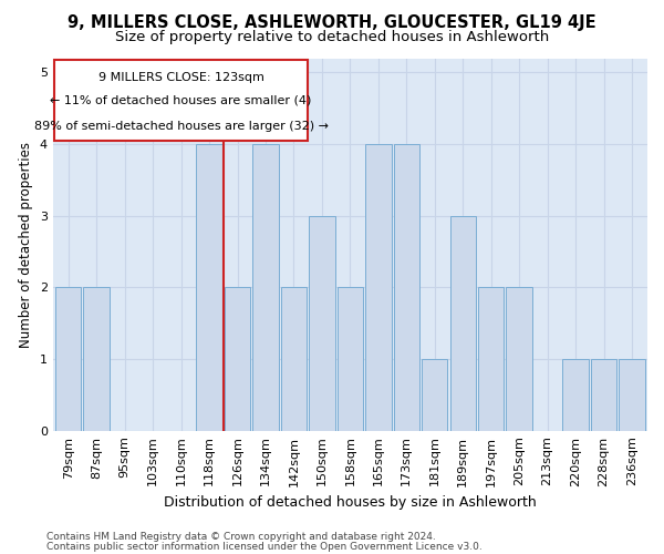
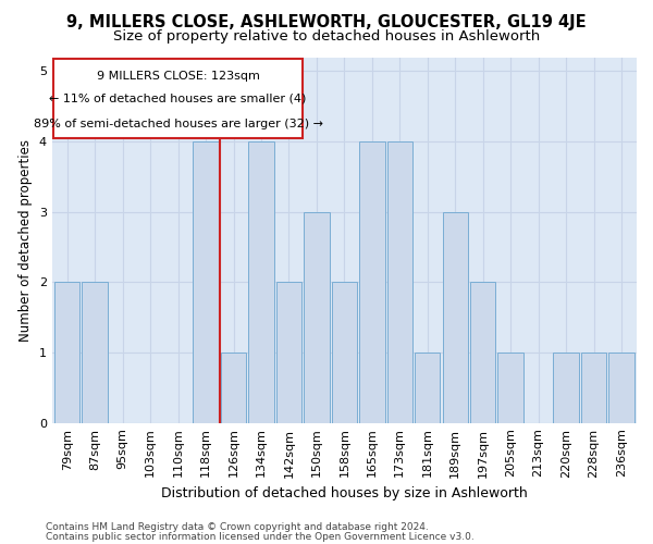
126sqm: 2 -> 1
205sqm: 2 -> 1
